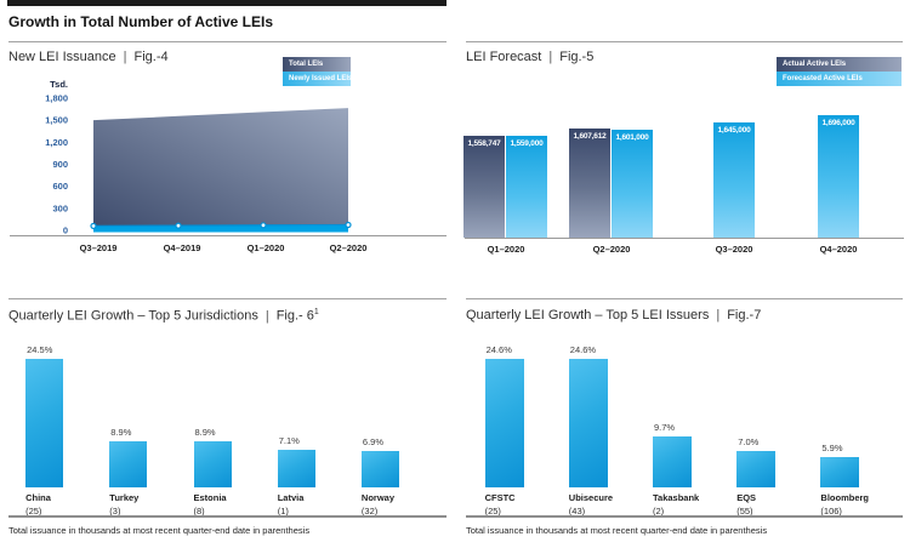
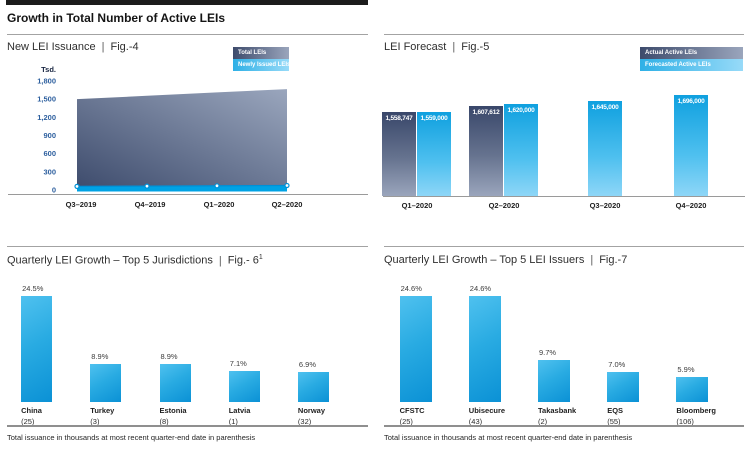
LEI Forecast/Forecasted Active LEIs/Q2–2020: 1,601,000 -> 1,620,000
